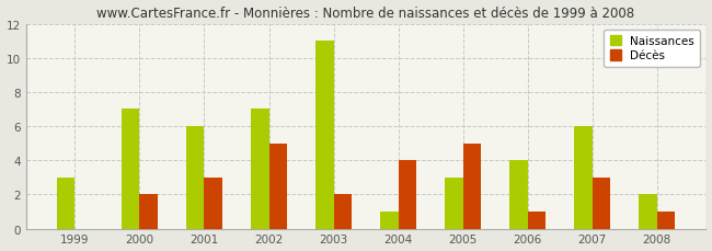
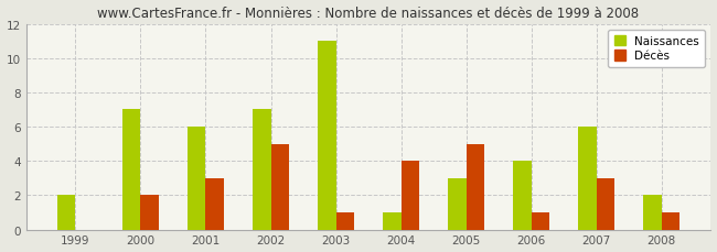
Naissances/1999: 3 -> 2
Décès/2003: 2 -> 1
